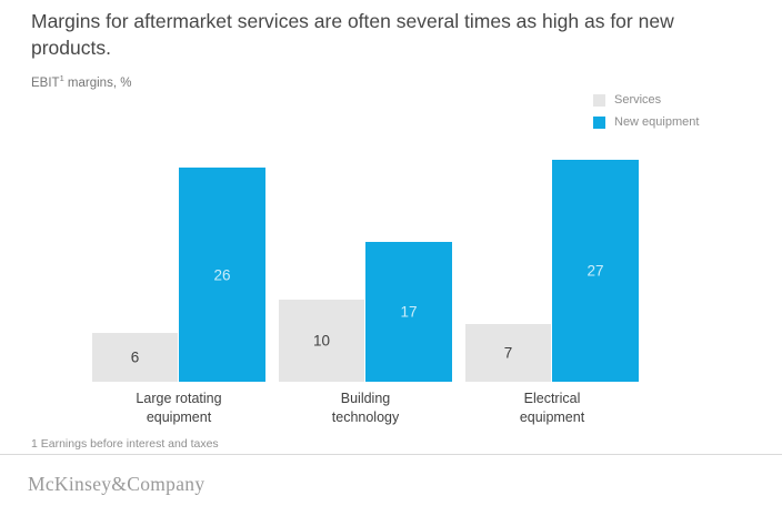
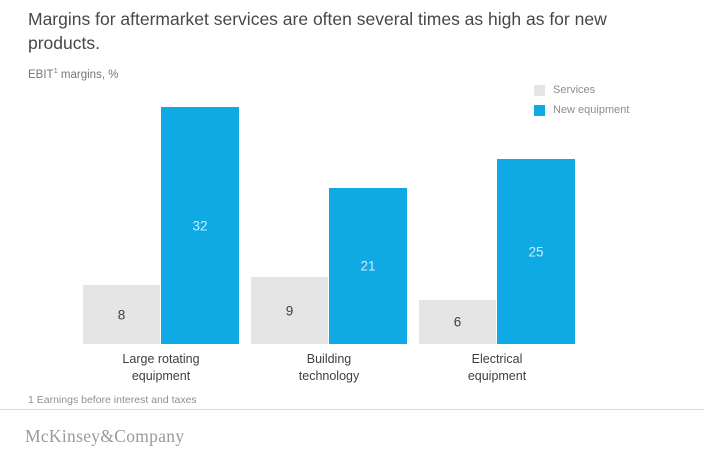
Services/Large rotating equipment: 6 -> 8
New equipment/Large rotating equipment: 26 -> 32
Services/Building technology: 10 -> 9
New equipment/Building technology: 17 -> 21
Services/Electrical equipment: 7 -> 6
New equipment/Electrical equipment: 27 -> 25
